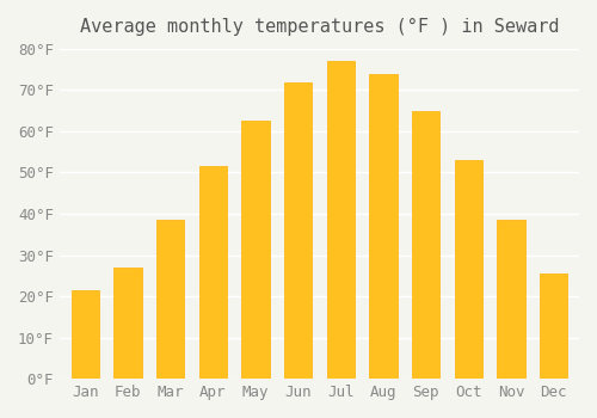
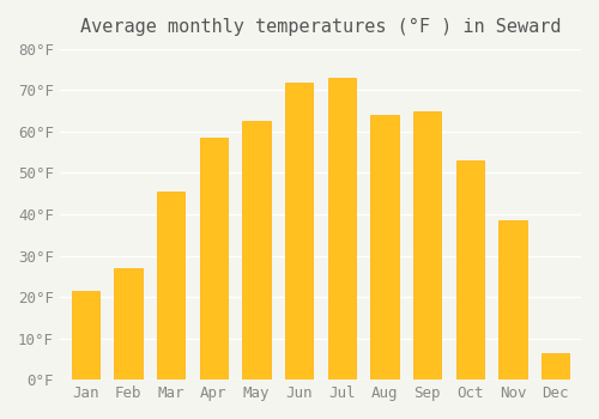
Mar: 38.5°F -> 45.5°F
Apr: 51.5°F -> 58.5°F
Jul: 77.0°F -> 73.0°F
Aug: 74.0°F -> 64.0°F
Dec: 25.5°F -> 6.5°F
